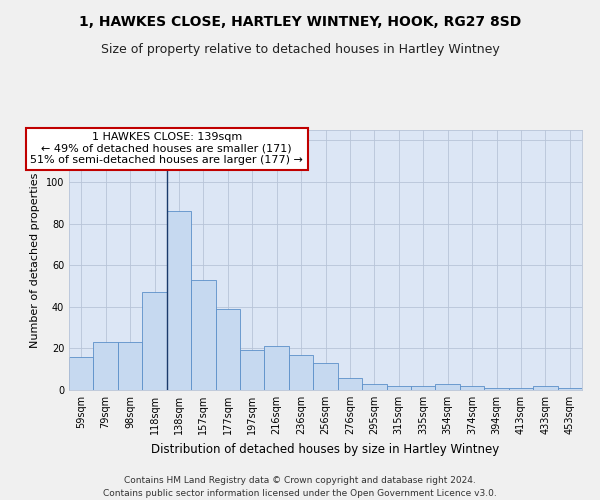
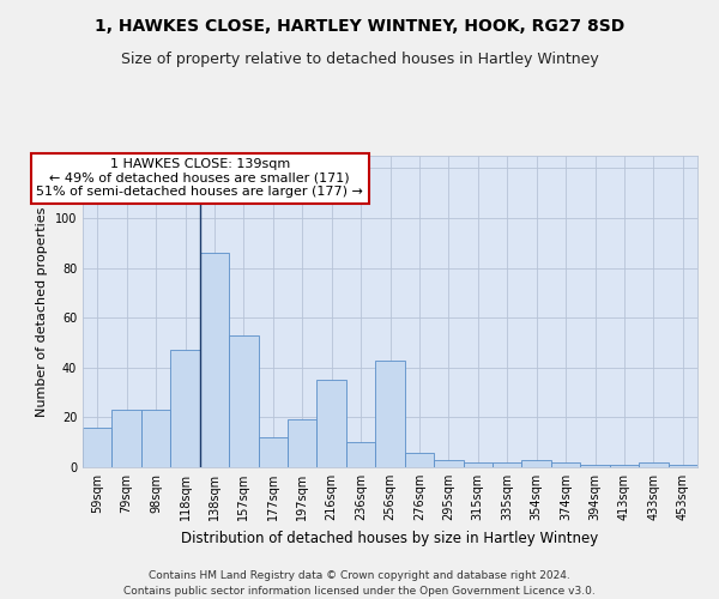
177sqm: 39 -> 12
216sqm: 21 -> 35
236sqm: 17 -> 10
256sqm: 13 -> 43
